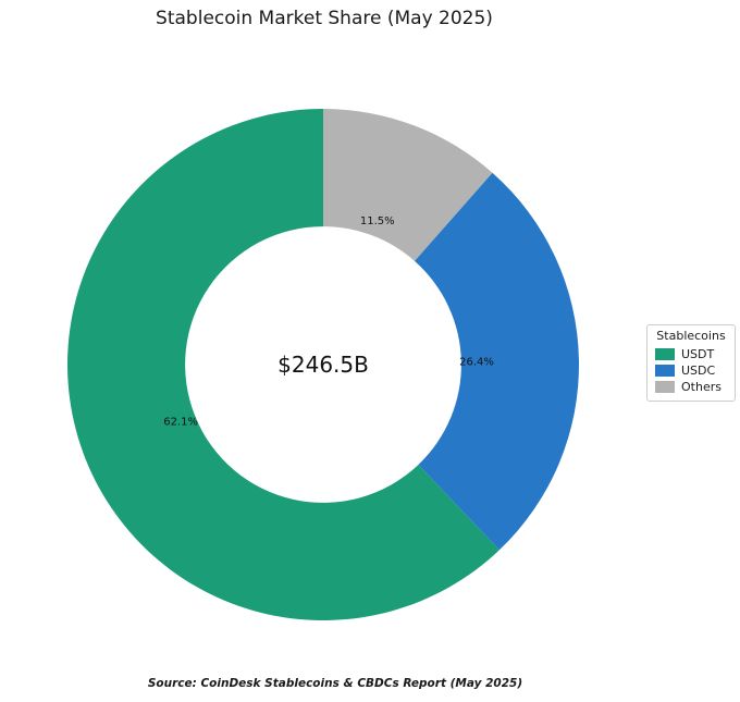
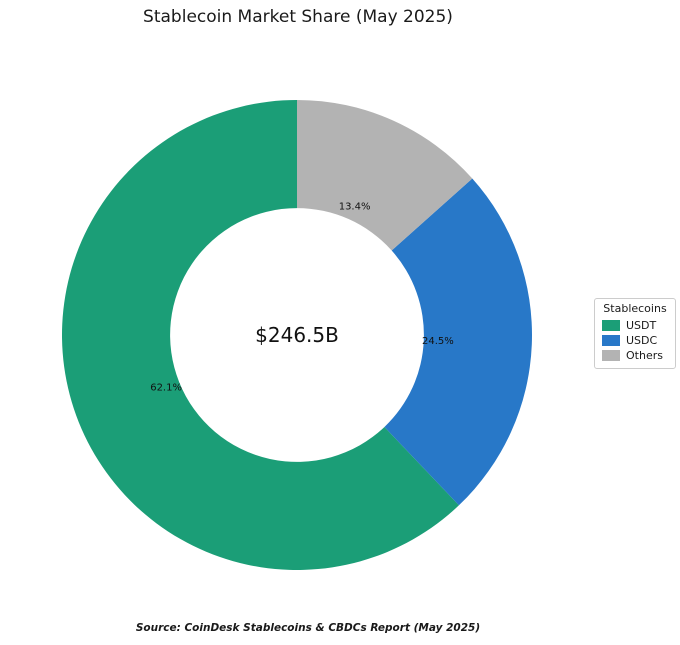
USDC: 26.4% -> 24.5%
Others: 11.5% -> 13.4%
